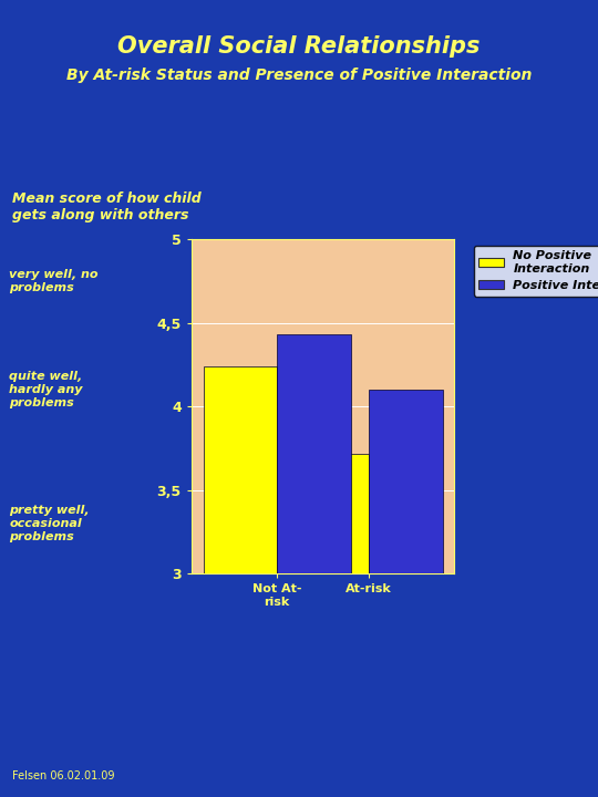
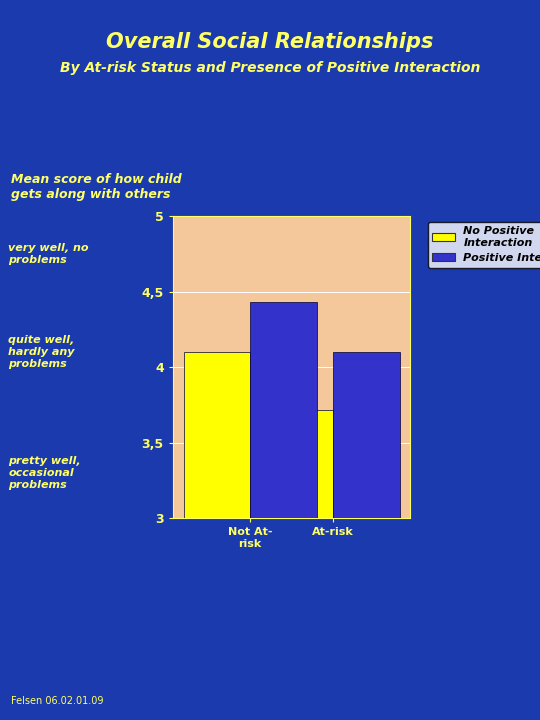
No Positive Interaction/Not At- risk: 4,24 -> 4,10
